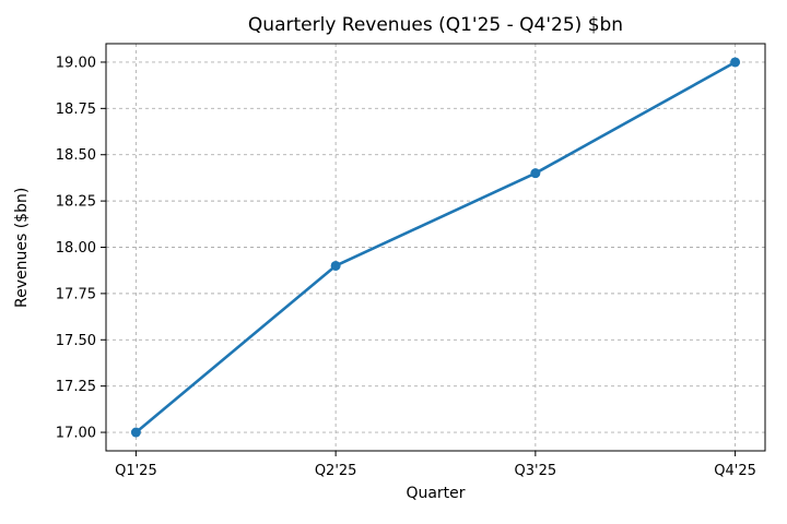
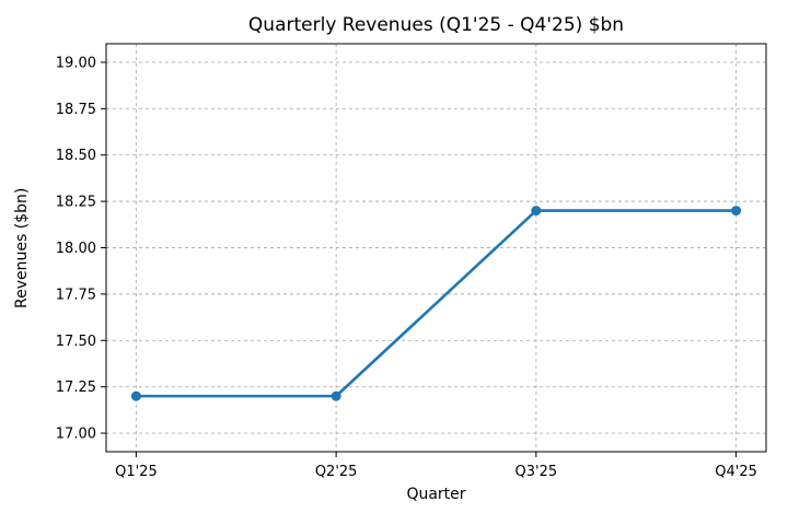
Q1'25: 17.0 -> 17.2
Q2'25: 17.9 -> 17.2
Q3'25: 18.4 -> 18.2
Q4'25: 19.0 -> 18.2
